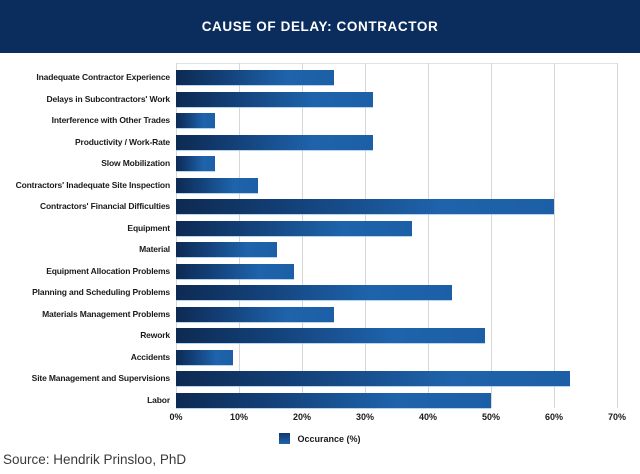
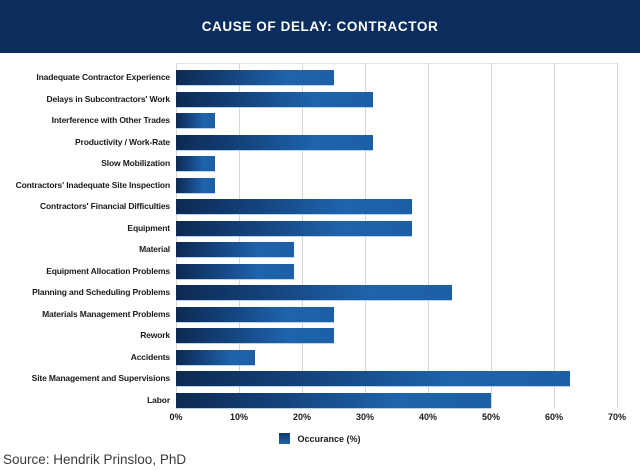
Contractors' Inadequate Site Inspection: 13% -> 6%
Contractors' Financial Difficulties: 60% -> 38%
Material: 16% -> 19%
Rework: 49% -> 25%
Accidents: 9% -> 12%
